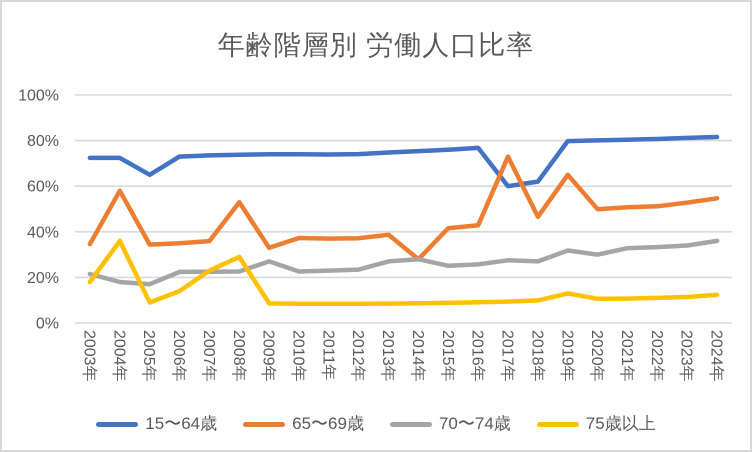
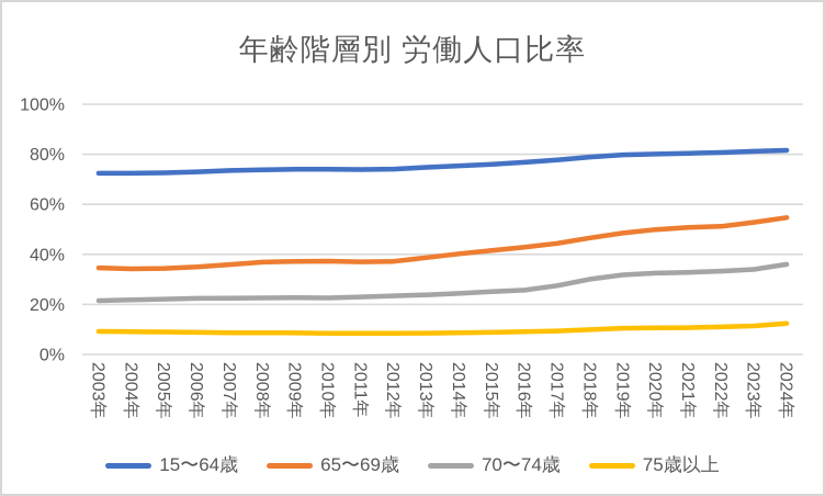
75歳以上/2003年: 18% -> 9%
65〜69歳/2004年: 58% -> 34%
70〜74歳/2004年: 18% -> 22%
75歳以上/2004年: 36% -> 9%
15〜64歳/2005年: 65% -> 73%
70〜74歳/2005年: 17% -> 22%
75歳以上/2006年: 14% -> 9%
75歳以上/2007年: 23% -> 9%
65〜69歳/2008年: 53% -> 37%
75歳以上/2008年: 29% -> 9%
65〜69歳/2009年: 33% -> 37%
70〜74歳/2009年: 27% -> 23%
70〜74歳/2013年: 27% -> 24%
65〜69歳/2014年: 28% -> 40%
70〜74歳/2014年: 28% -> 24%
15〜64歳/2017年: 60% -> 78%
65〜69歳/2017年: 73% -> 44%
15〜64歳/2018年: 62% -> 79%
70〜74歳/2018年: 27% -> 30%
65〜69歳/2019年: 65% -> 48%
75歳以上/2019年: 13% -> 10%
70〜74歳/2020年: 30% -> 32%
